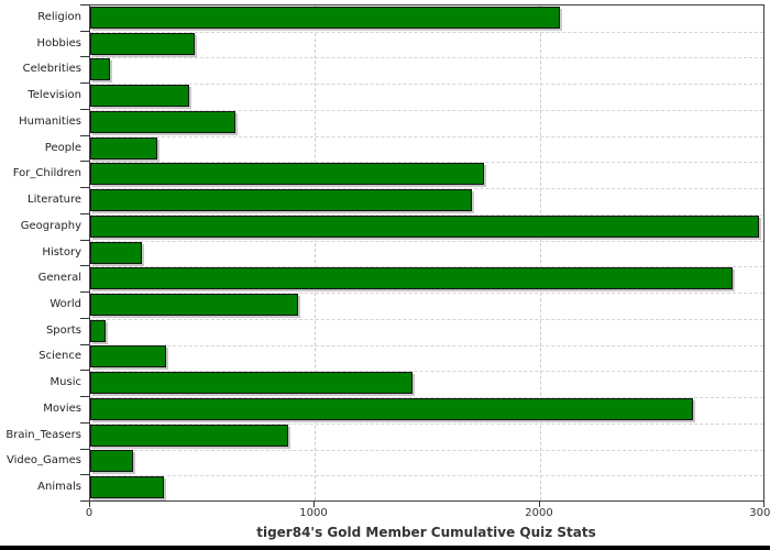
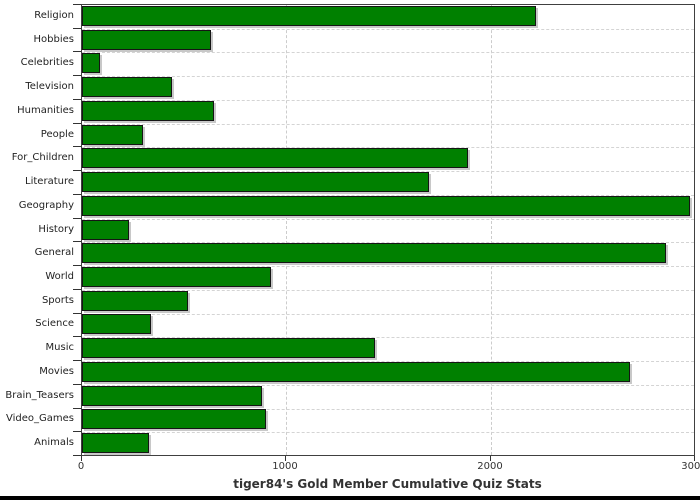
Religion: 2090 -> 2220
Hobbies: 460 -> 630
For_Children: 1750 -> 1890
Sports: 70 -> 520
Video_Games: 190 -> 900
